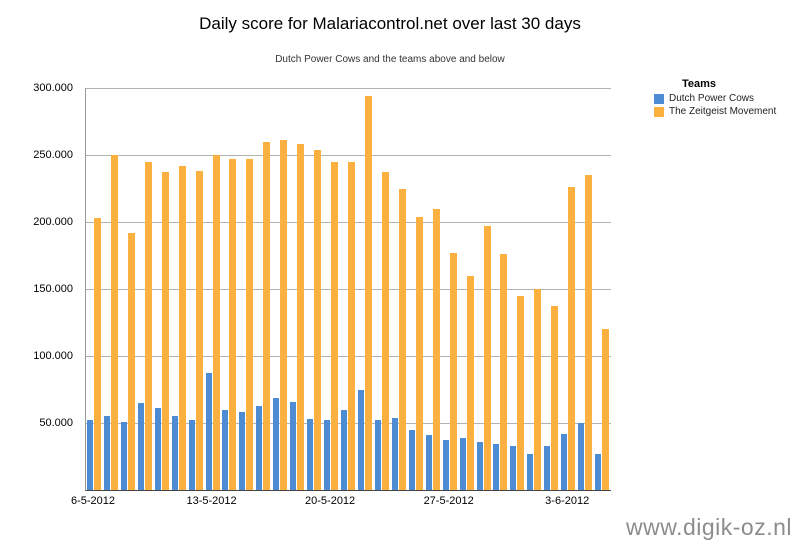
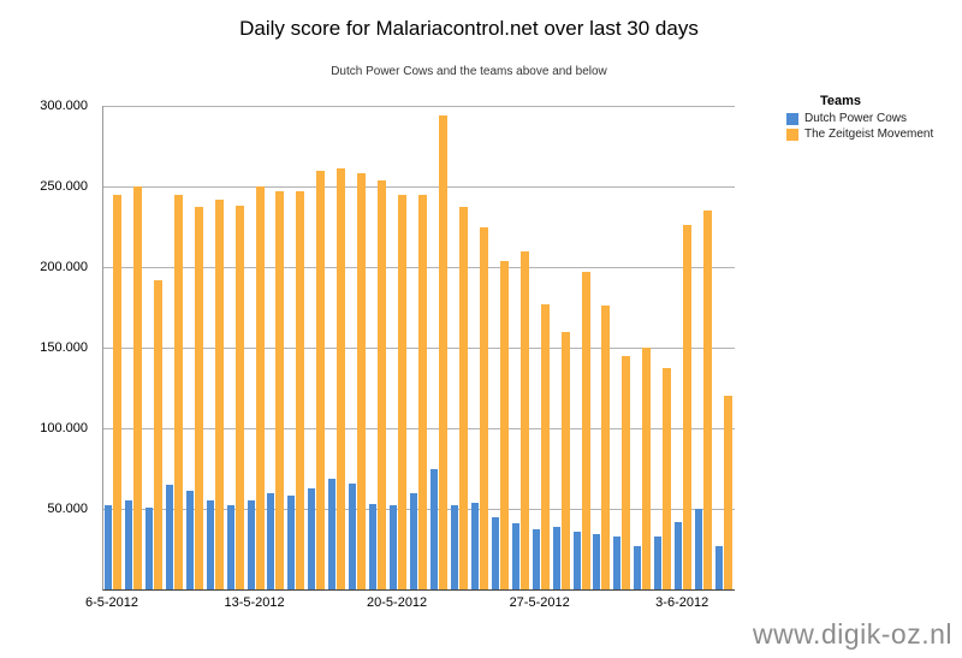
The Zeitgeist Movement/6-5-2012: 203000 -> 245000
Dutch Power Cows/13-5-2012: 87000 -> 55000
